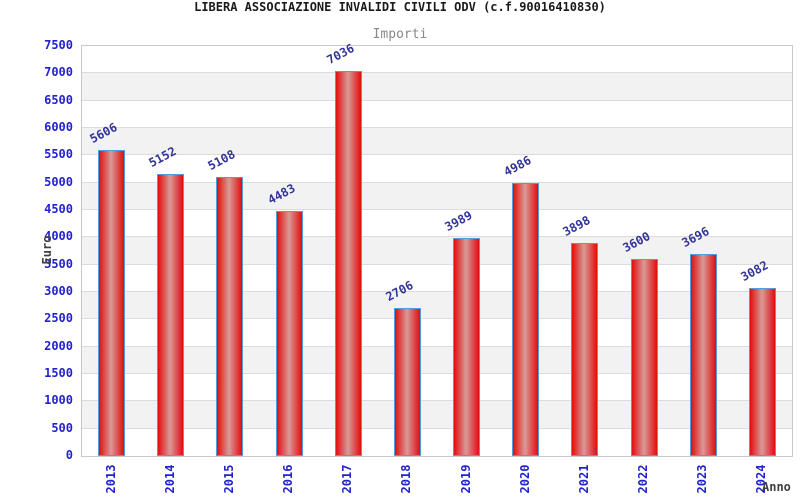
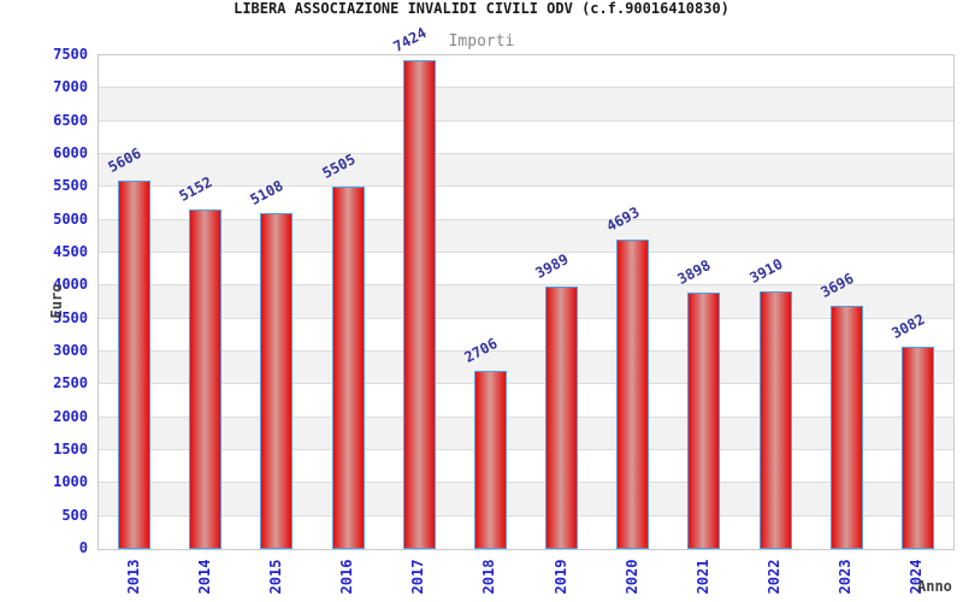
2016: 4483 -> 5505
2017: 7036 -> 7424
2020: 4986 -> 4693
2022: 3600 -> 3910
